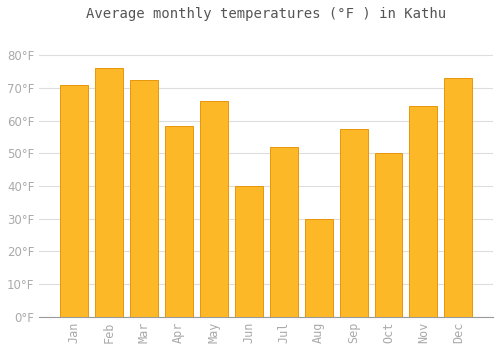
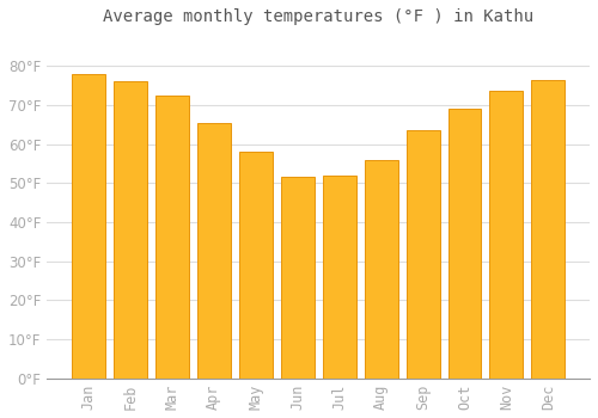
Jan: 71.0°F -> 78.0°F
Apr: 58.5°F -> 65.5°F
May: 66.0°F -> 58.0°F
Jun: 40.0°F -> 51.5°F
Aug: 30.0°F -> 56.0°F
Sep: 57.5°F -> 63.5°F
Oct: 50.0°F -> 69.0°F
Nov: 64.5°F -> 73.5°F
Dec: 73.0°F -> 76.5°F
